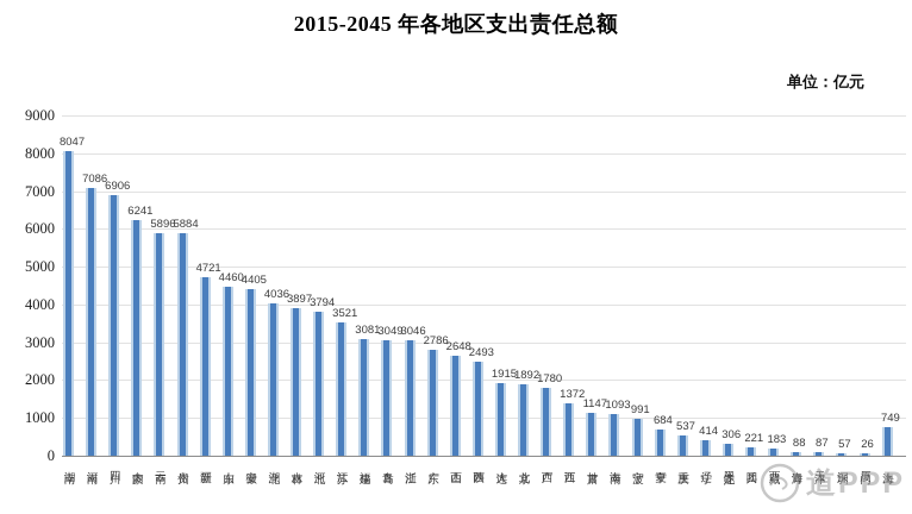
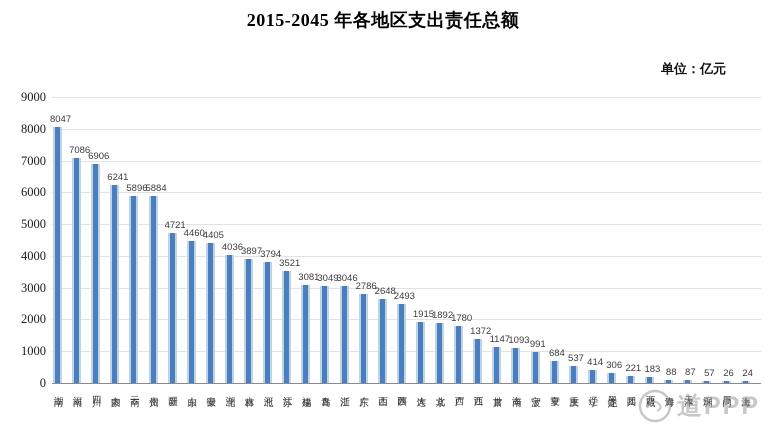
上海: 749 -> 24
